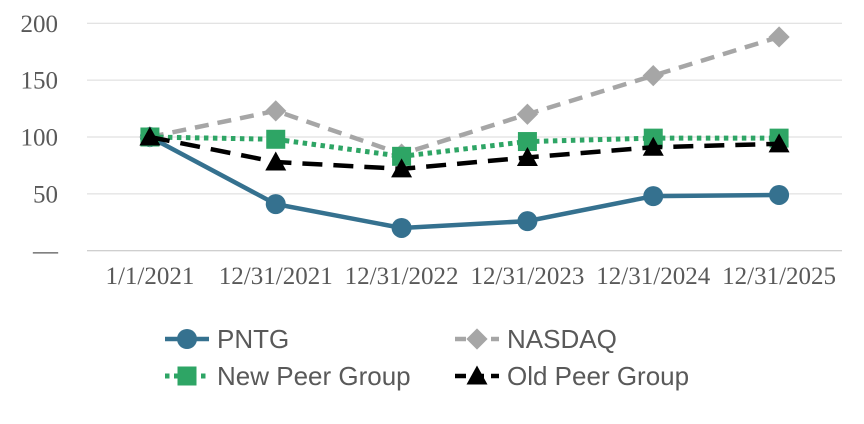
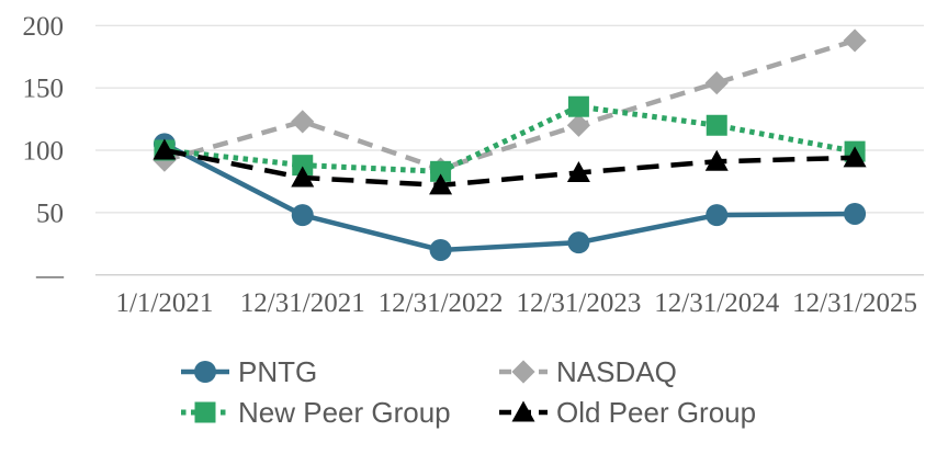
PNTG/1/1/2021: 100 -> 105
NASDAQ/1/1/2021: 100 -> 92
PNTG/12/31/2021: 41 -> 48
New Peer Group/12/31/2021: 98 -> 88
New Peer Group/12/31/2023: 96 -> 135
New Peer Group/12/31/2024: 99 -> 120
